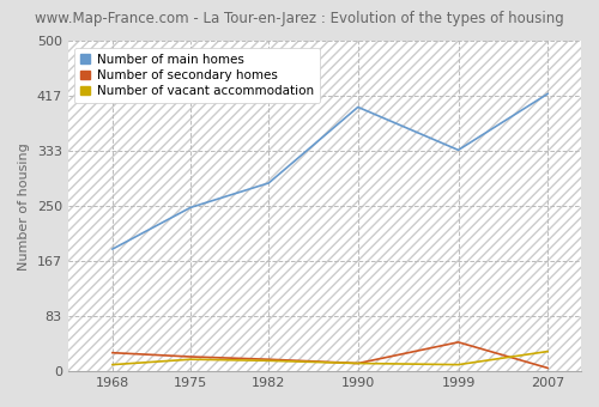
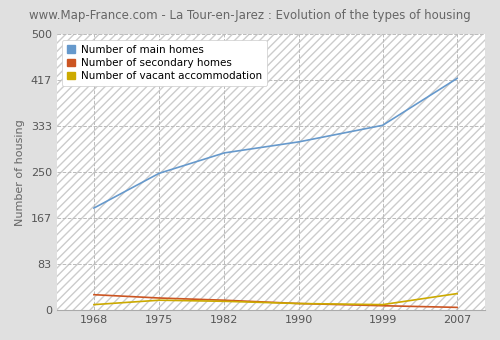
Number of main homes/1990: 400 -> 305
Number of secondary homes/1999: 44 -> 8
